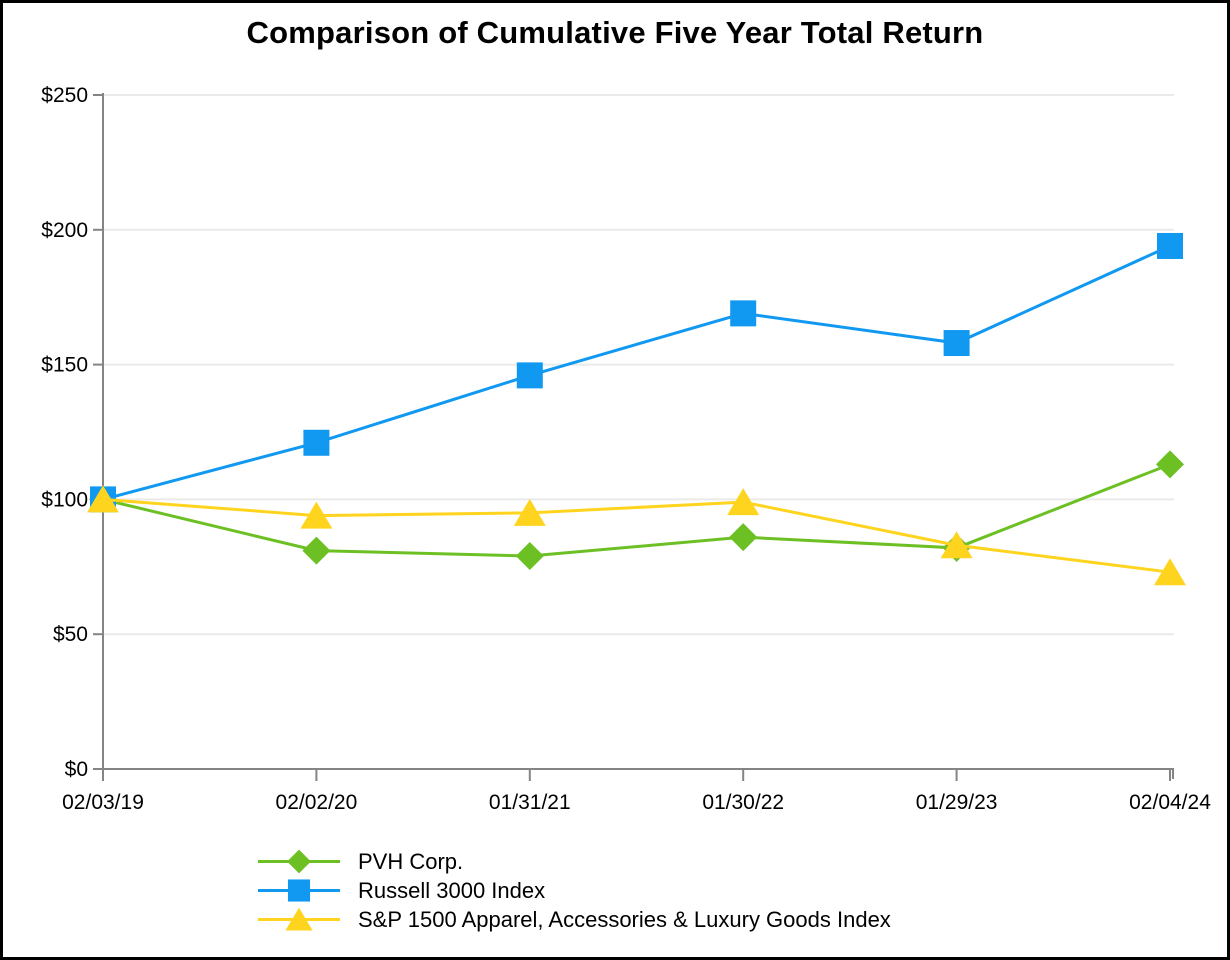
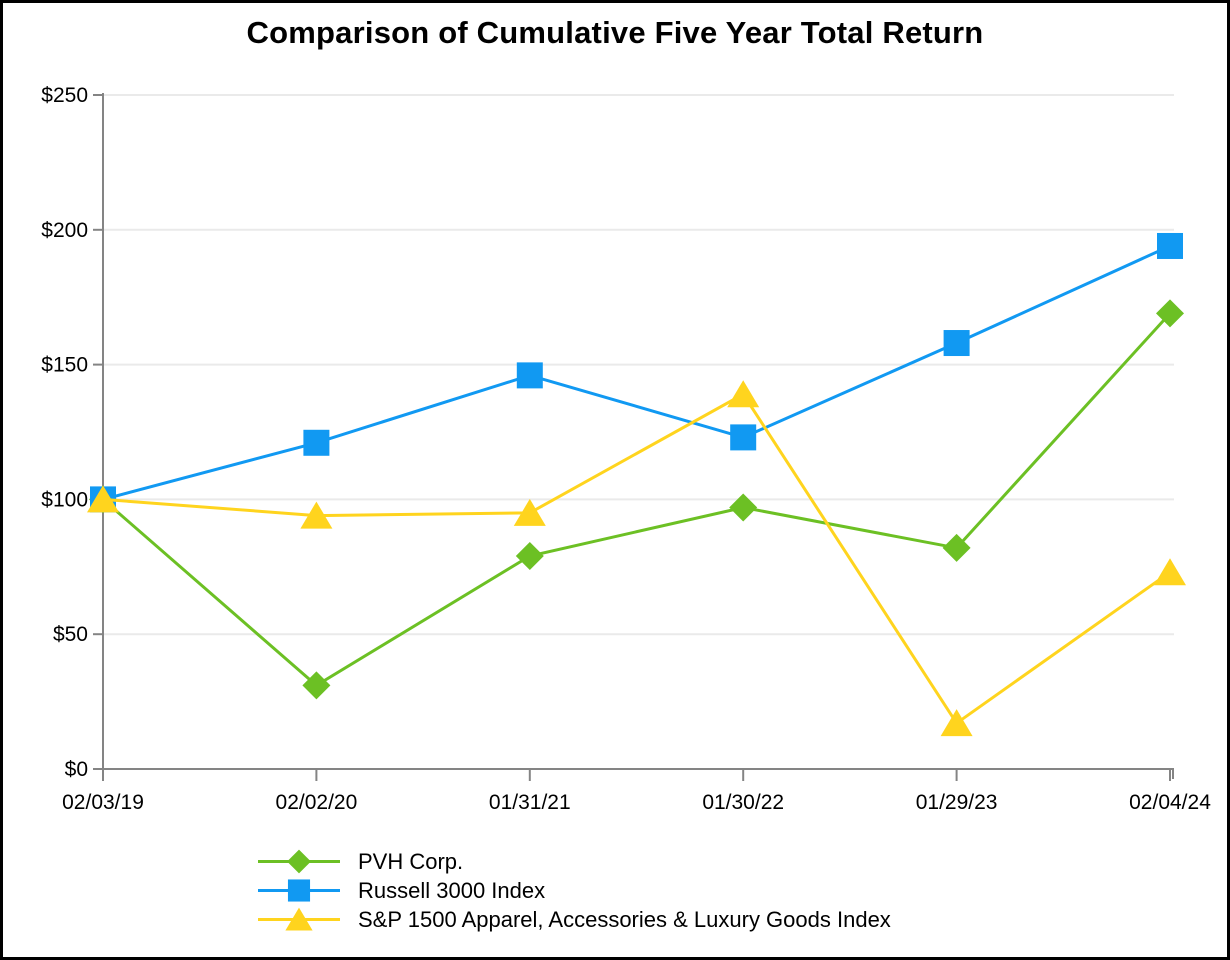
PVH Corp./02/02/20: $81 -> $31
PVH Corp./01/30/22: $86 -> $97
Russell 3000 Index/01/30/22: $169 -> $123
S&P 1500 Apparel, Accessories & Luxury Goods Index/01/30/22: $99 -> $139
S&P 1500 Apparel, Accessories & Luxury Goods Index/01/29/23: $83 -> $17
PVH Corp./02/04/24: $113 -> $169
